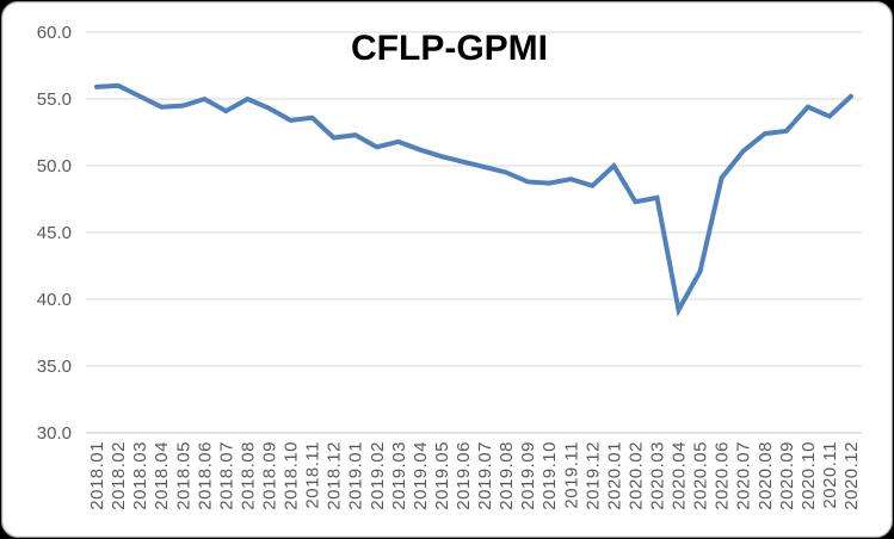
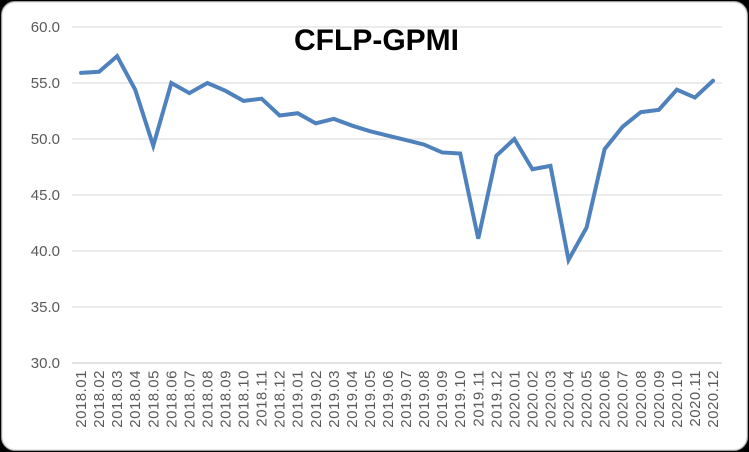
2018.03: 55.2 -> 57.4
2018.05: 54.5 -> 49.4
2019.11: 49.0 -> 41.1
